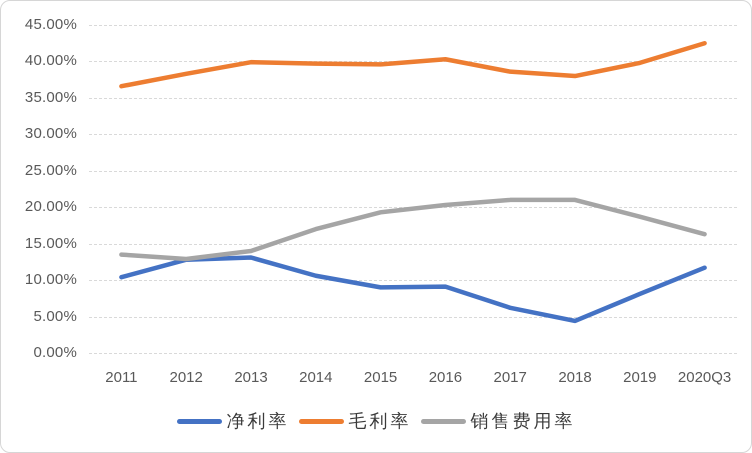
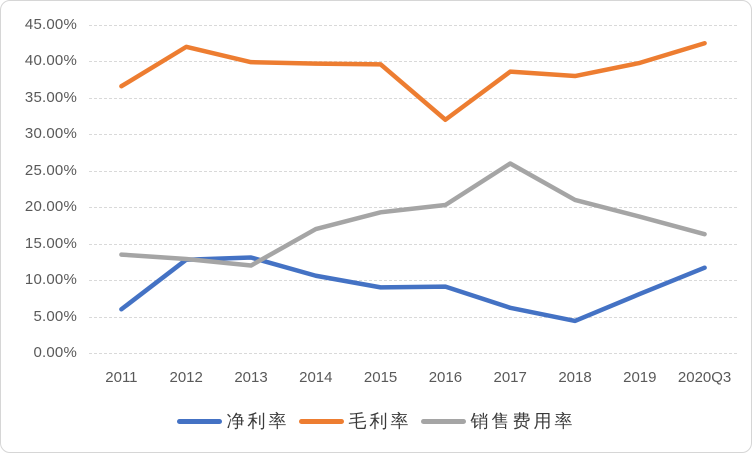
净利率/2011: 10% -> 6%
毛利率/2012: 38% -> 42%
销售费用率/2013: 14% -> 12%
毛利率/2016: 40% -> 32%
销售费用率/2017: 21% -> 26%
